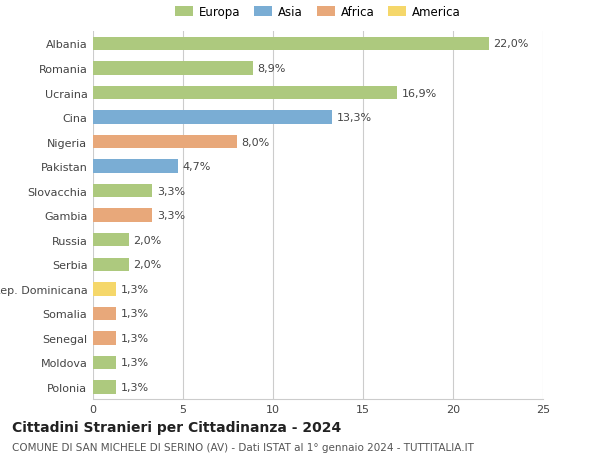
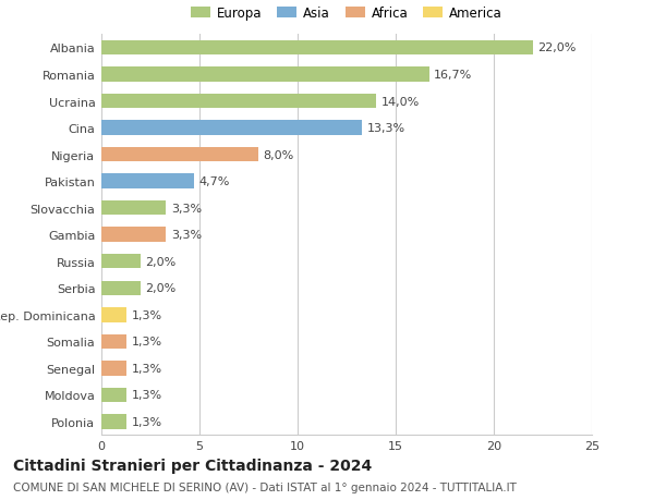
Romania: 8,9% -> 16,7%
Ucraina: 16,9% -> 14,0%
